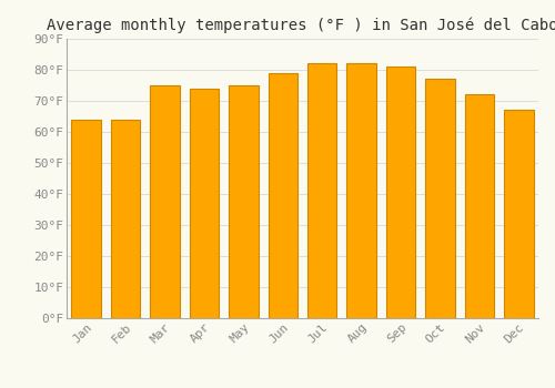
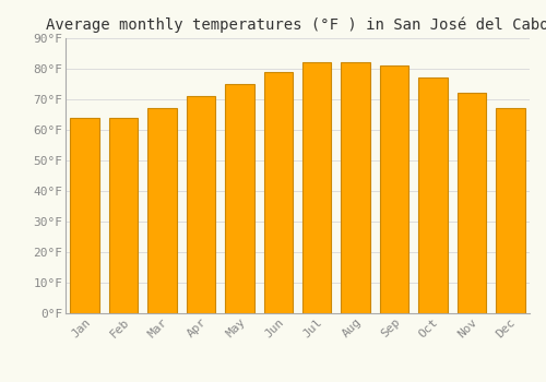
Mar: 75°F -> 67°F
Apr: 74°F -> 71°F
